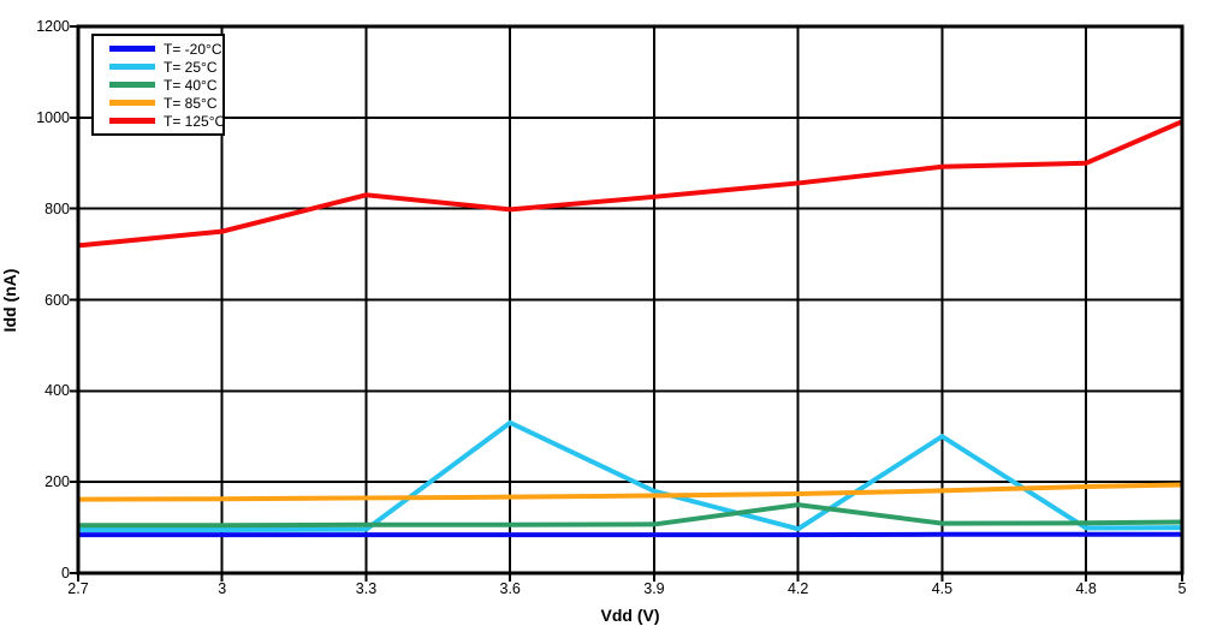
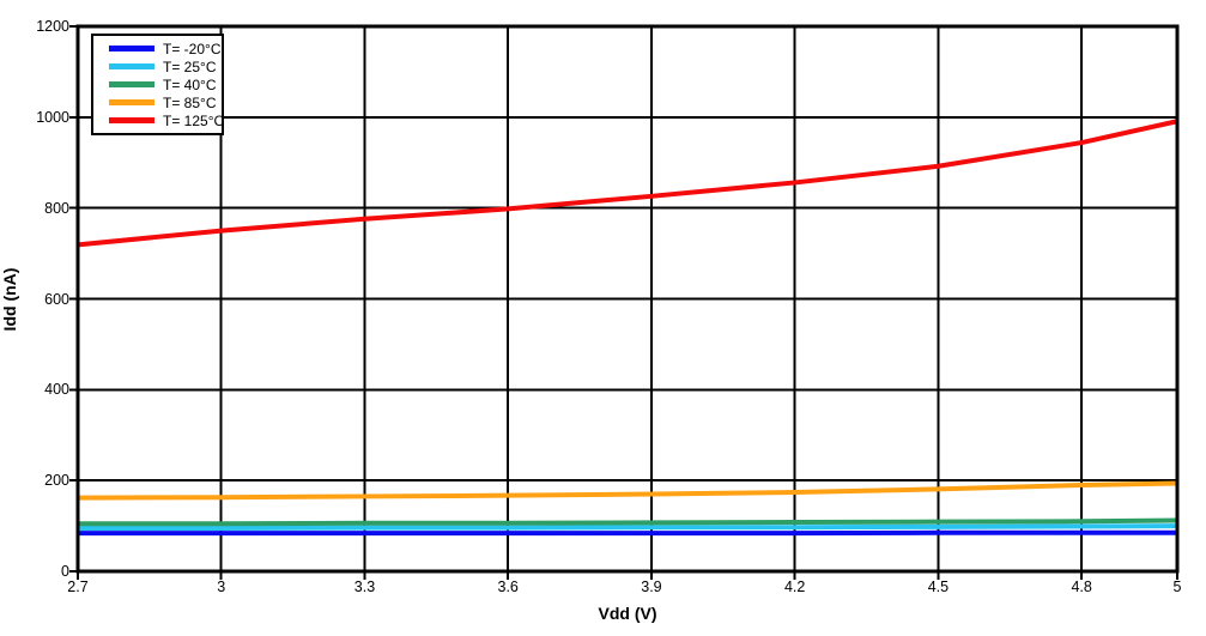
T= 125°C/3.3: 830 -> 780
T= 25°C/3.6: 330 -> 100
T= 25°C/3.9: 180 -> 100
T= 40°C/4.2: 150 -> 110
T= 25°C/4.5: 300 -> 100
T= 125°C/4.8: 900 -> 940
